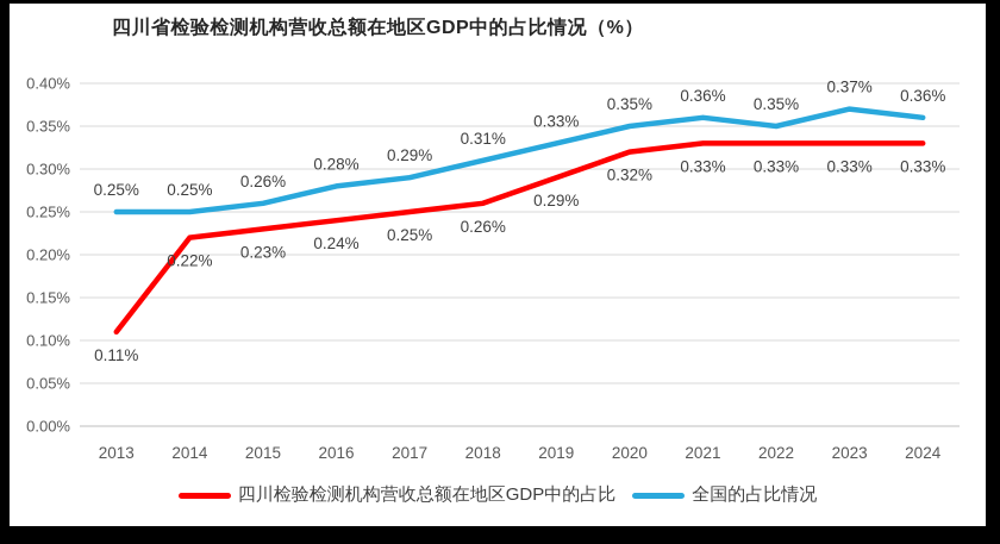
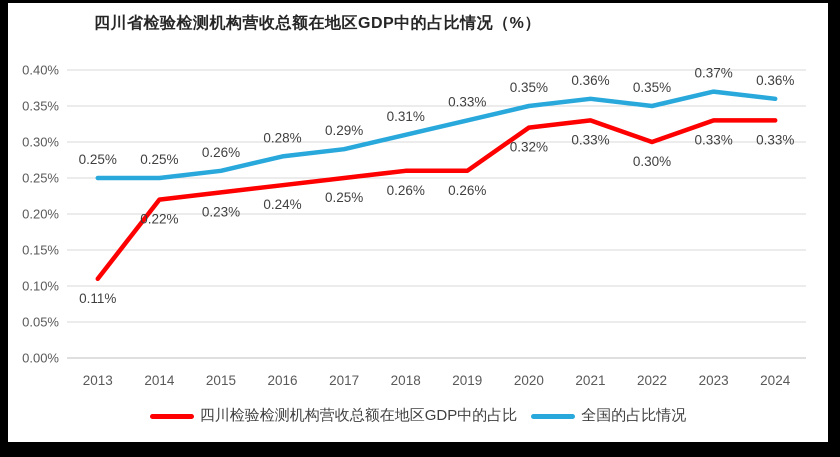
四川检验检测机构营收总额在地区GDP中的占比/2019: 0.29% -> 0.26%
四川检验检测机构营收总额在地区GDP中的占比/2022: 0.33% -> 0.30%
